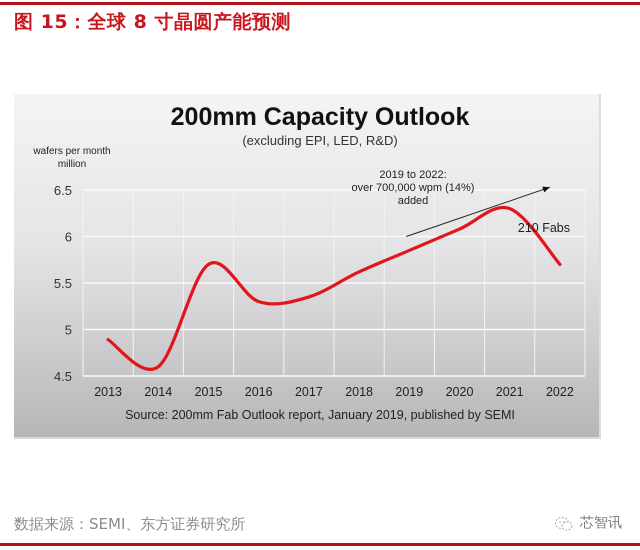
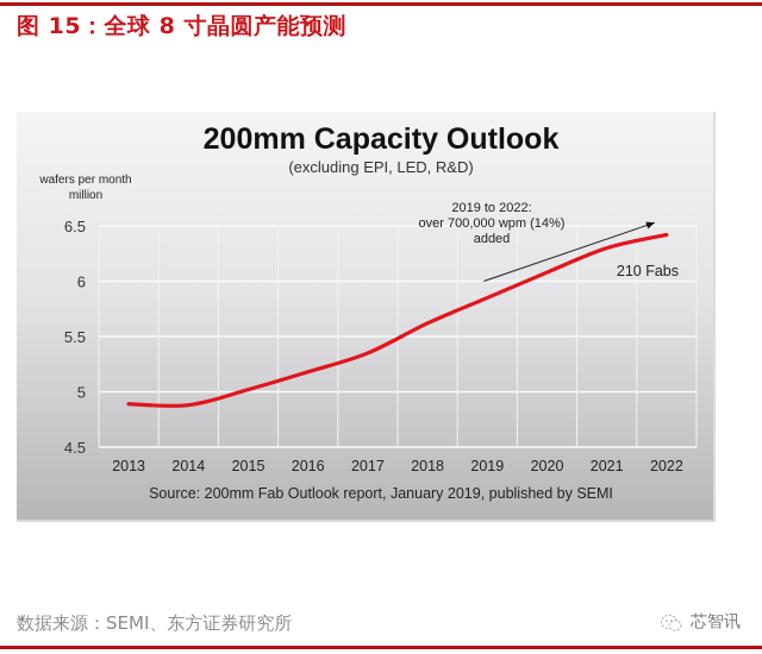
2014: 4.6 -> 4.9
2015: 5.7 -> 5.0
2016: 5.3 -> 5.2
2022: 5.7 -> 6.4
